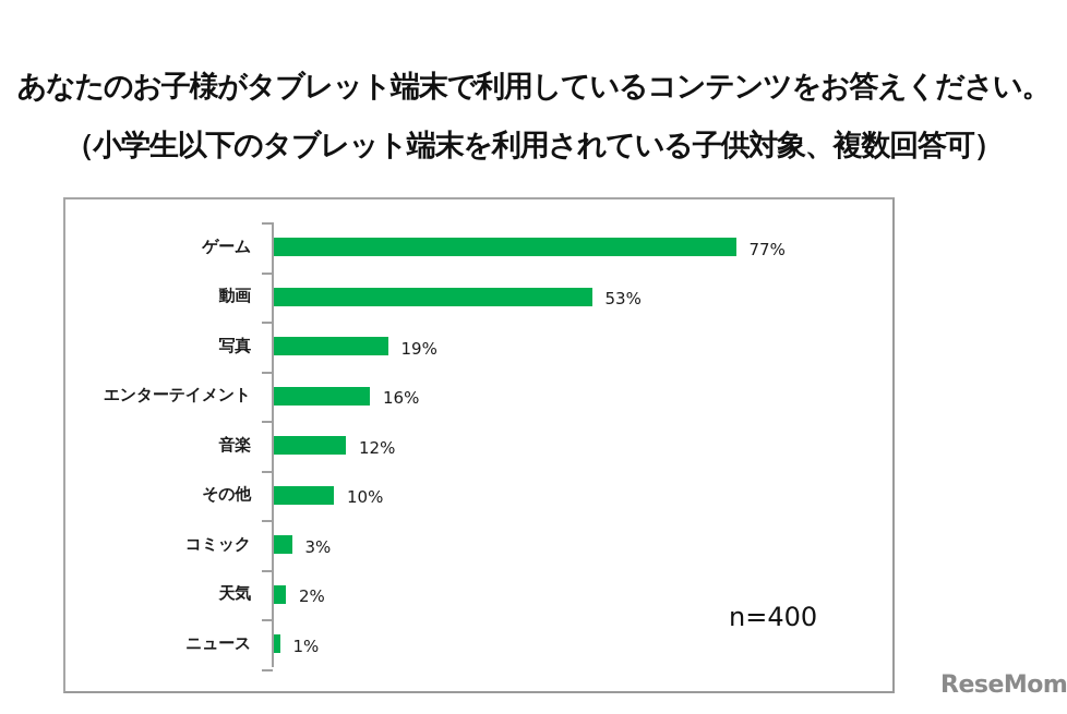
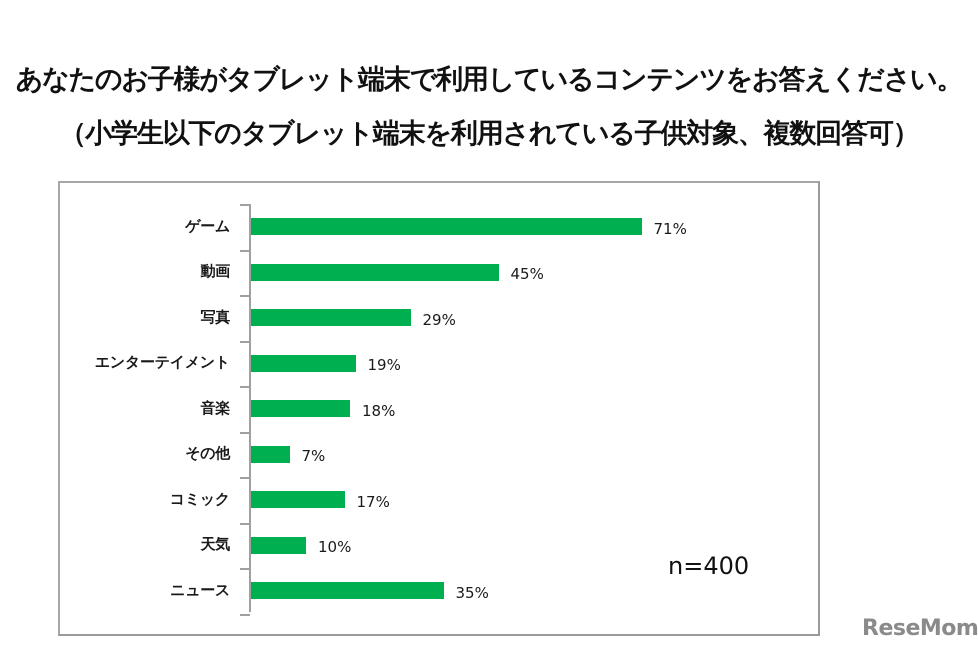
ゲーム: 77% -> 71%
動画: 53% -> 45%
写真: 19% -> 29%
エンターテイメント: 16% -> 19%
音楽: 12% -> 18%
その他: 10% -> 7%
コミック: 3% -> 17%
天気: 2% -> 10%
ニュース: 1% -> 35%
